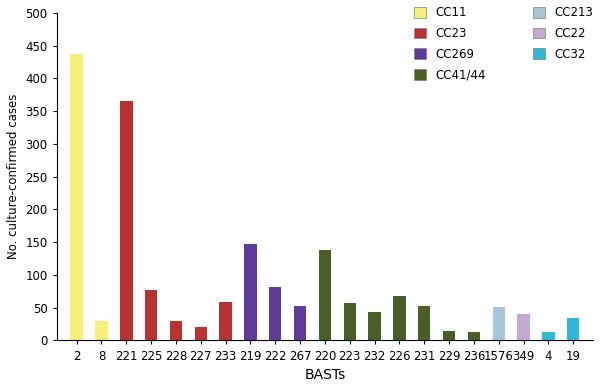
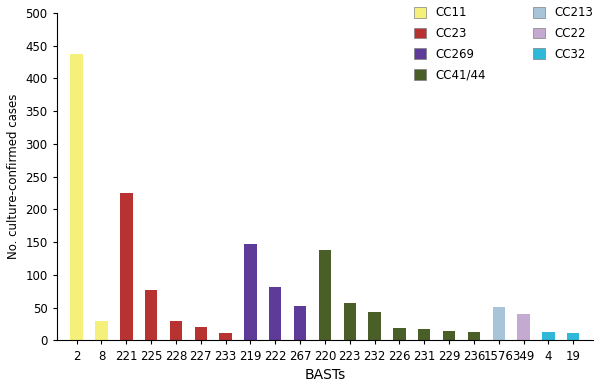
221: 366 -> 225
233: 58 -> 12
226: 68 -> 19
231: 52 -> 17
19: 34 -> 12
